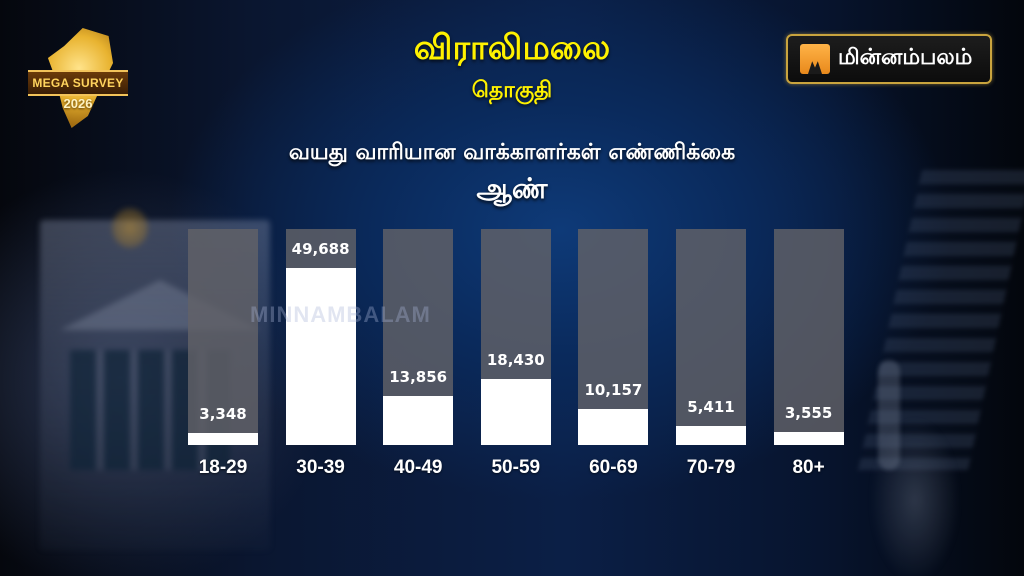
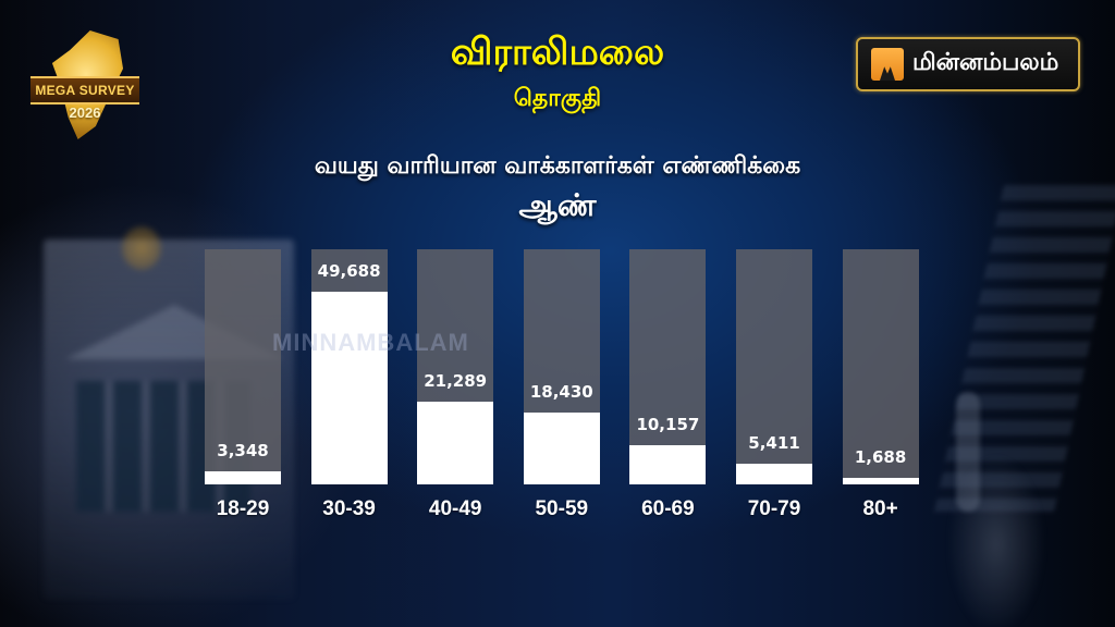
40-49: 13,856 -> 21,289
80+: 3,555 -> 1,688
